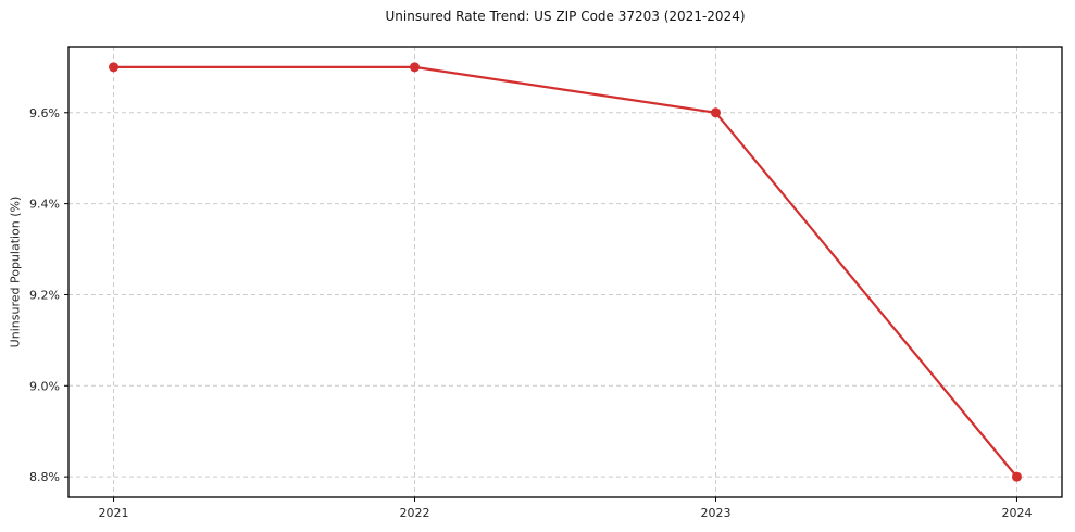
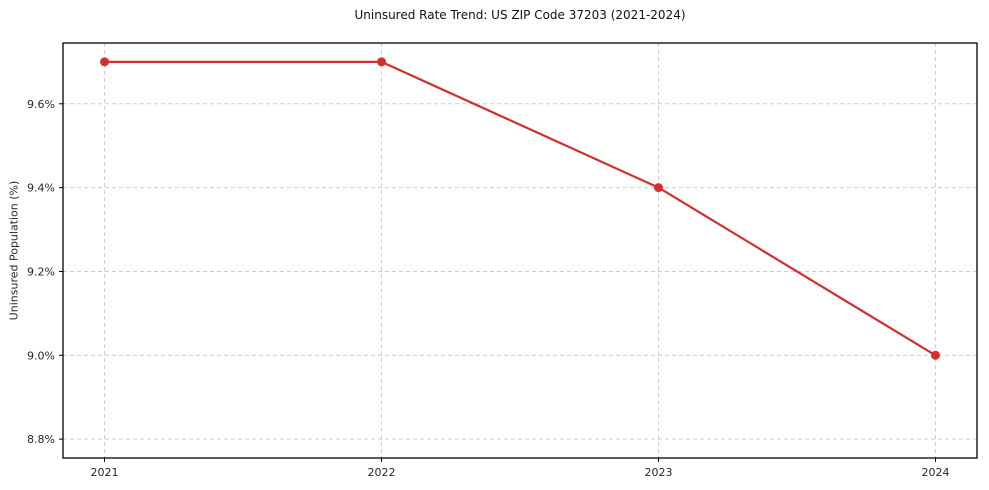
2023: 9.6% -> 9.4%
2024: 8.8% -> 9.0%
